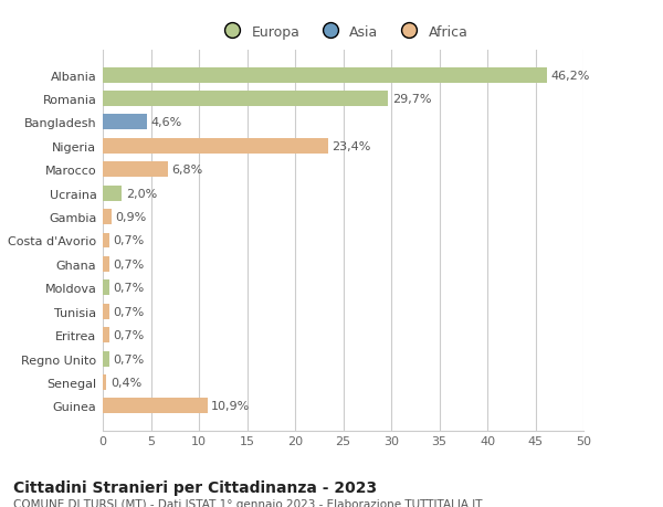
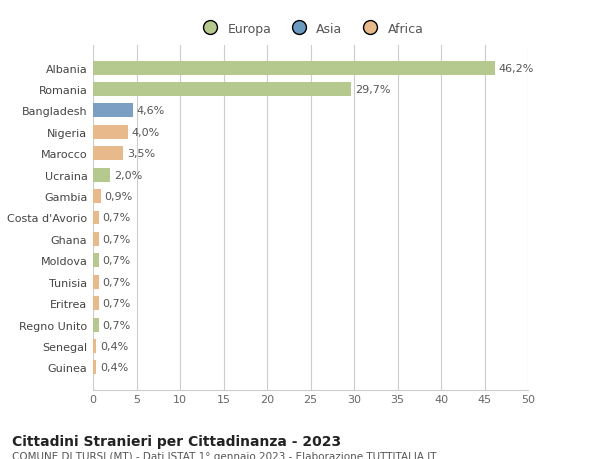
Nigeria: 23,4% -> 4,0%
Marocco: 6,8% -> 3,5%
Guinea: 10,9% -> 0,4%
